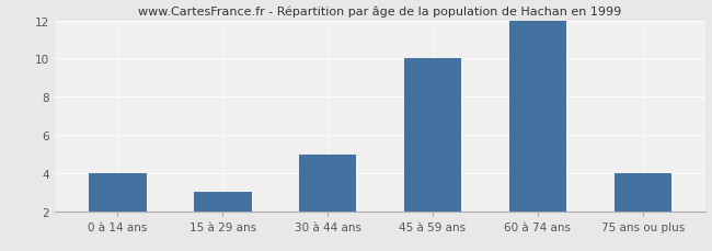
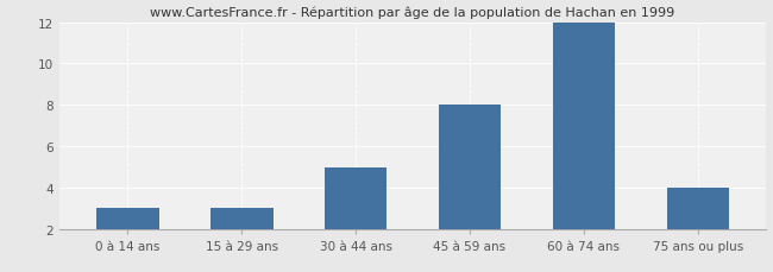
0 à 14 ans: 4 -> 3
45 à 59 ans: 10 -> 8
